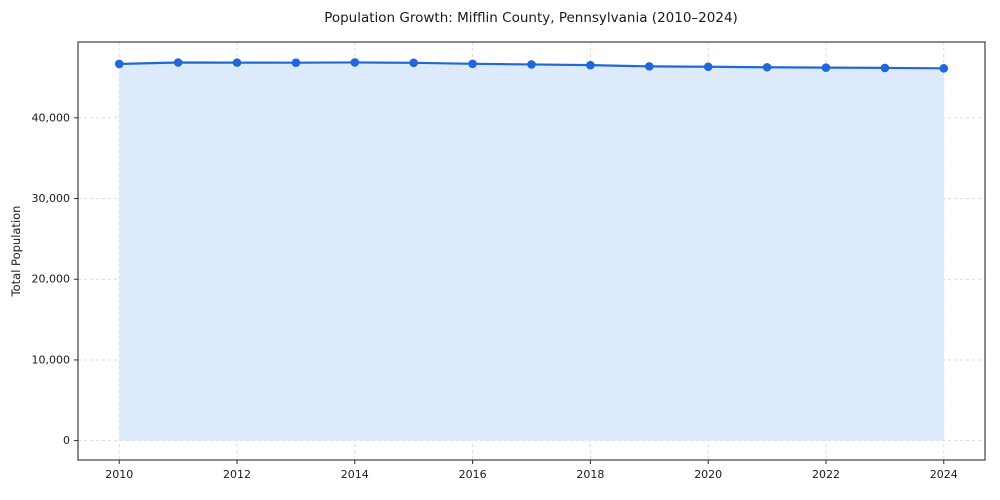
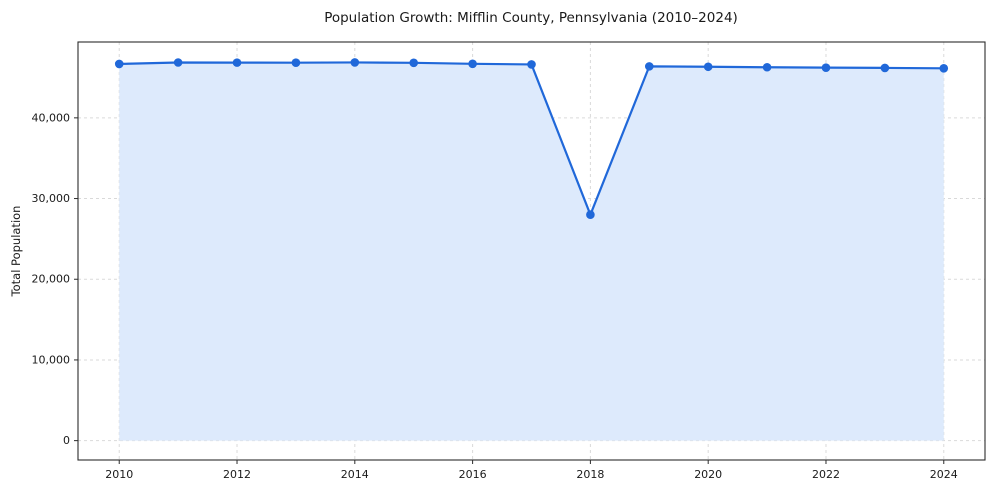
2018: 47000 -> 28000
